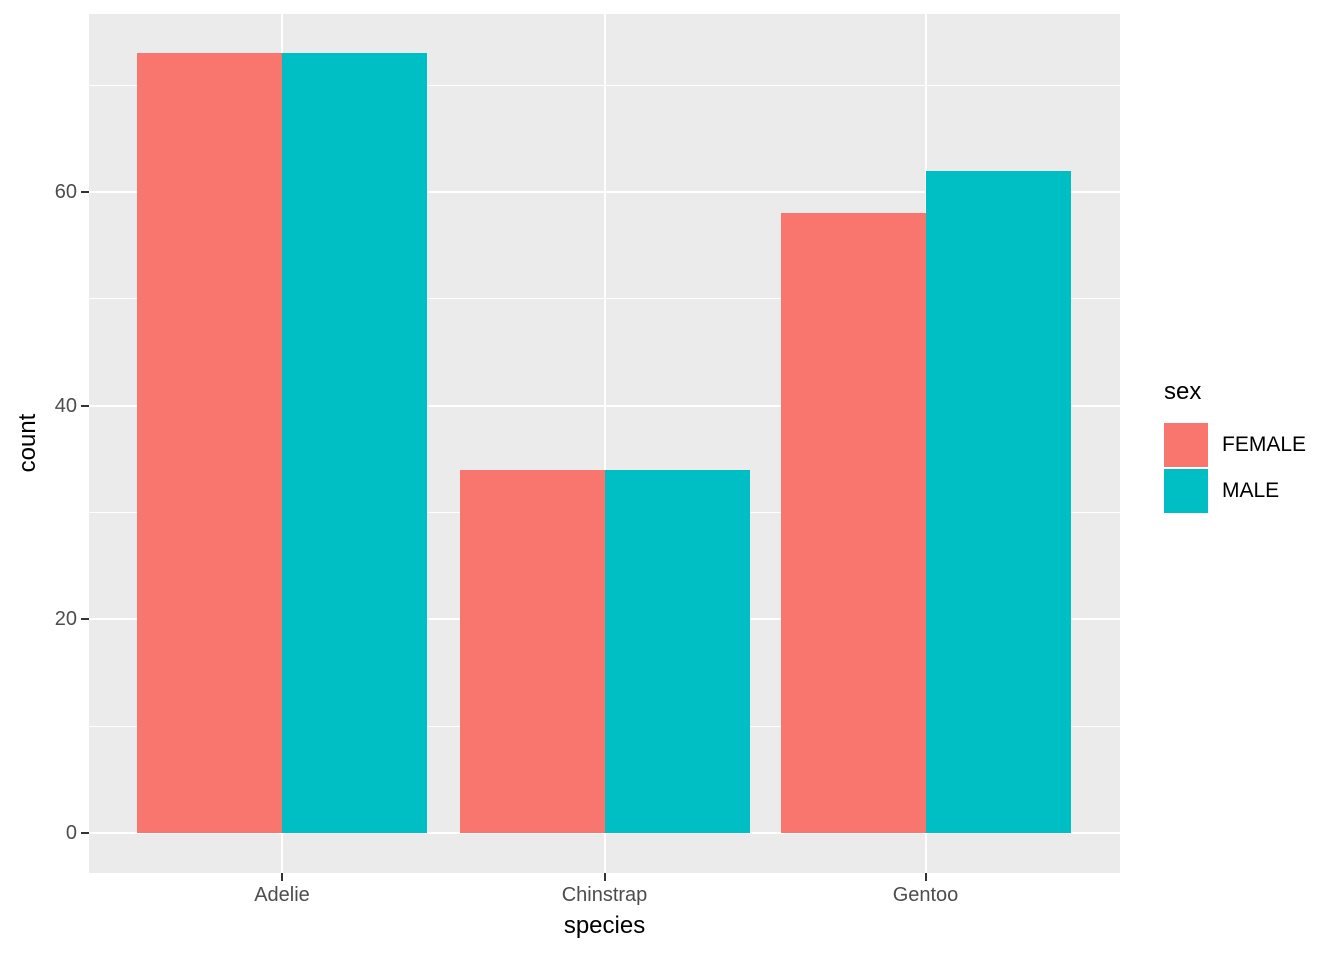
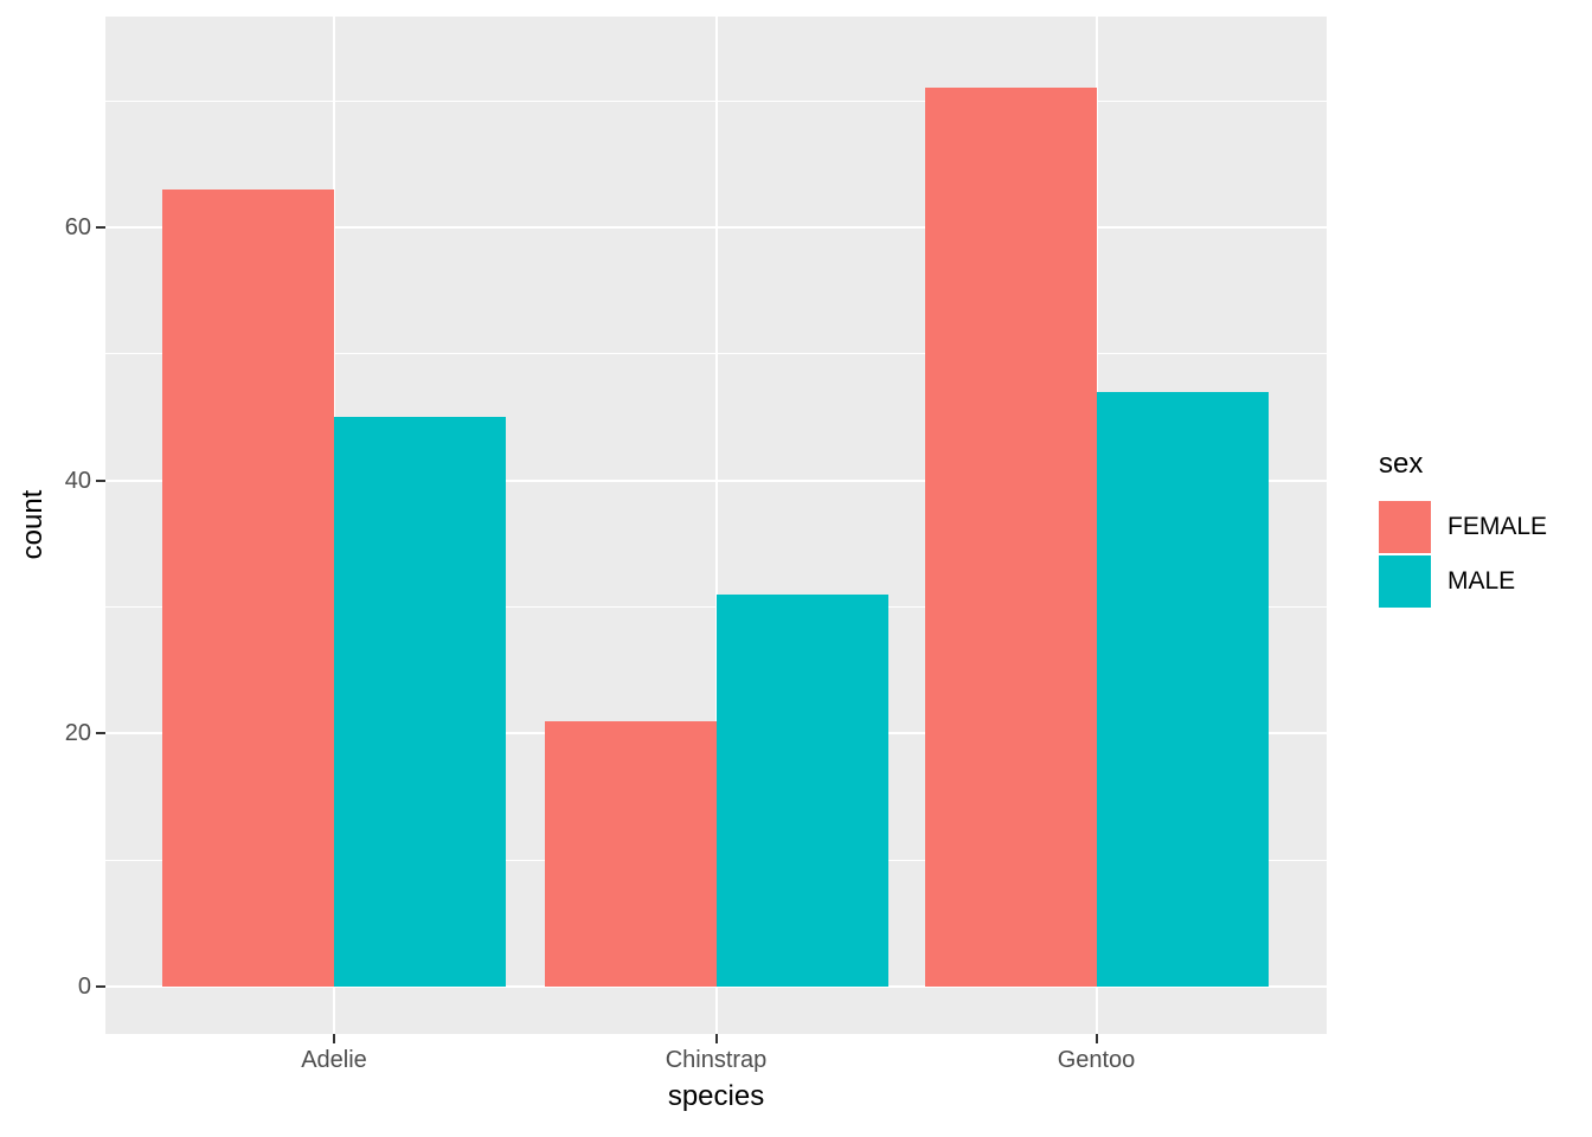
FEMALE/Adelie: 73 -> 63
MALE/Adelie: 73 -> 45
FEMALE/Chinstrap: 34 -> 21
MALE/Chinstrap: 34 -> 31
FEMALE/Gentoo: 58 -> 71
MALE/Gentoo: 62 -> 47
